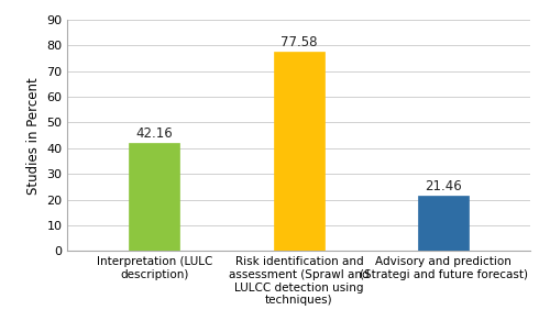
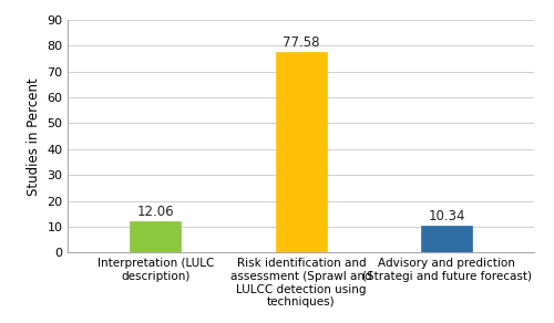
Interpretation (LULC description): 42.16 -> 12.06
Advisory and prediction (Strategi and future forecast): 21.46 -> 10.34
